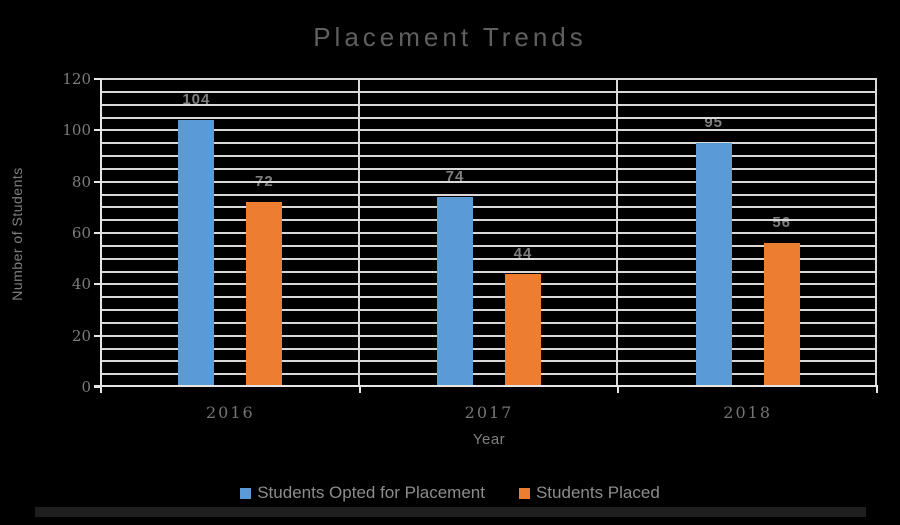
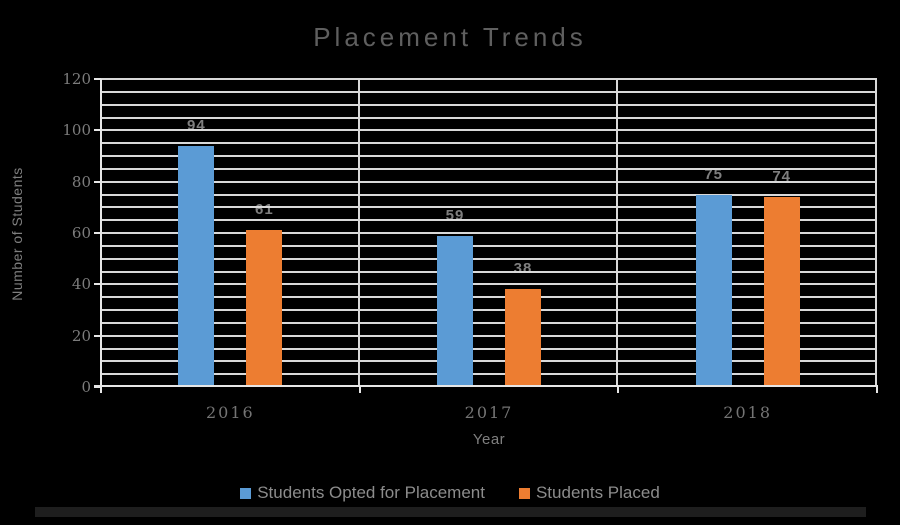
Students Opted for Placement/2016: 104 -> 94
Students Placed/2016: 72 -> 61
Students Opted for Placement/2017: 74 -> 59
Students Placed/2017: 44 -> 38
Students Opted for Placement/2018: 95 -> 75
Students Placed/2018: 56 -> 74
